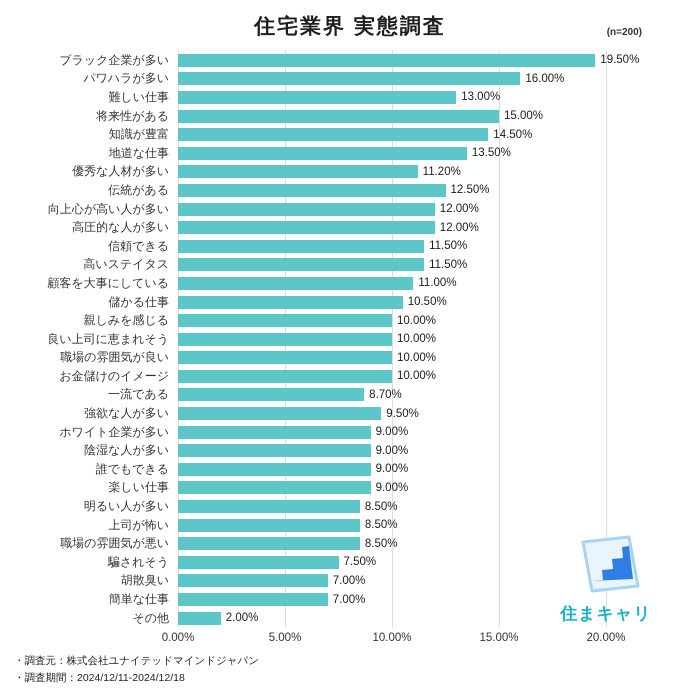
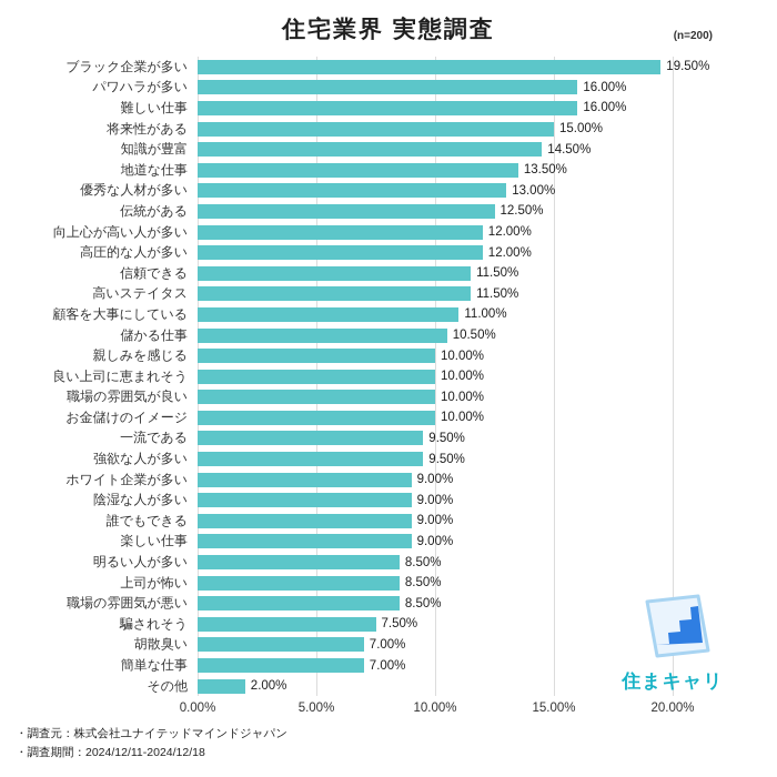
難しい仕事: 13.00% -> 16.00%
優秀な人材が多い: 11.20% -> 13.00%
一流である: 8.70% -> 9.50%
